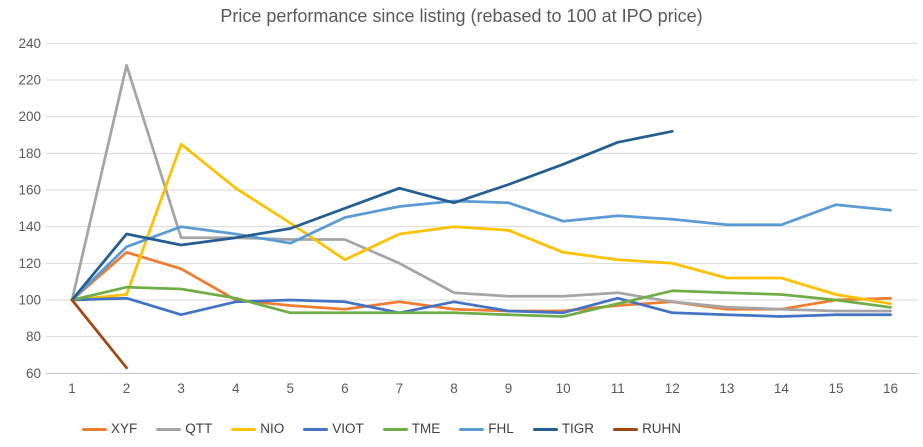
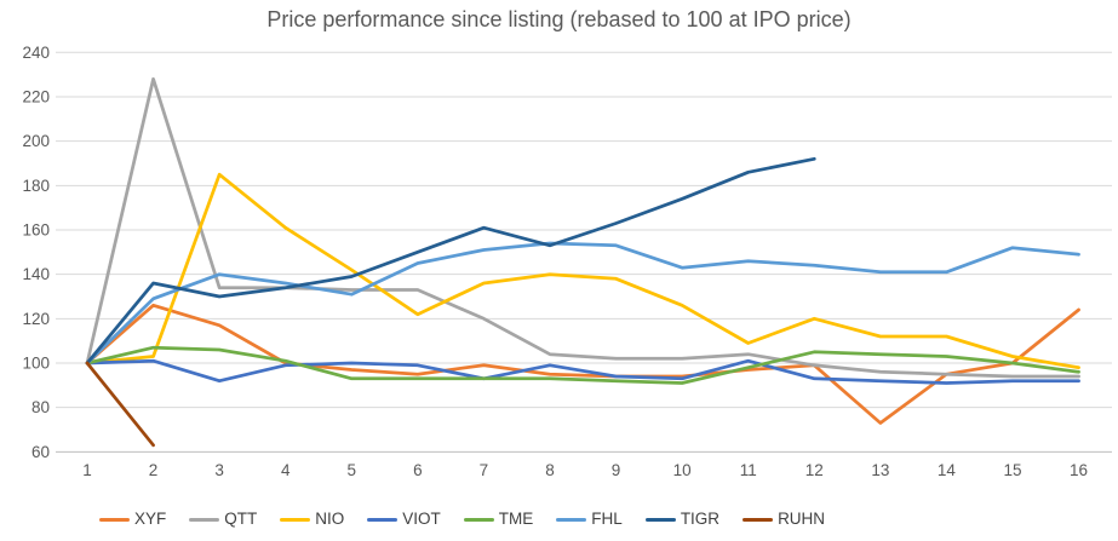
NIO/11: 122 -> 109
XYF/13: 95 -> 73
XYF/16: 101 -> 124
